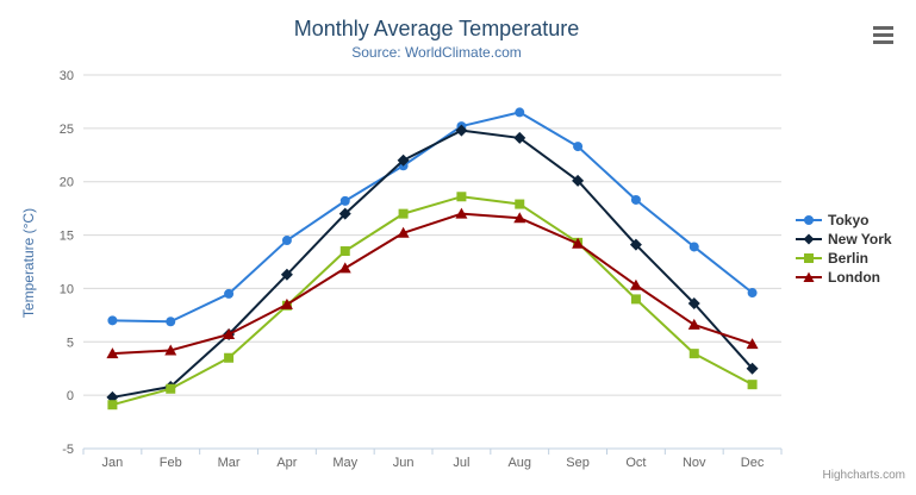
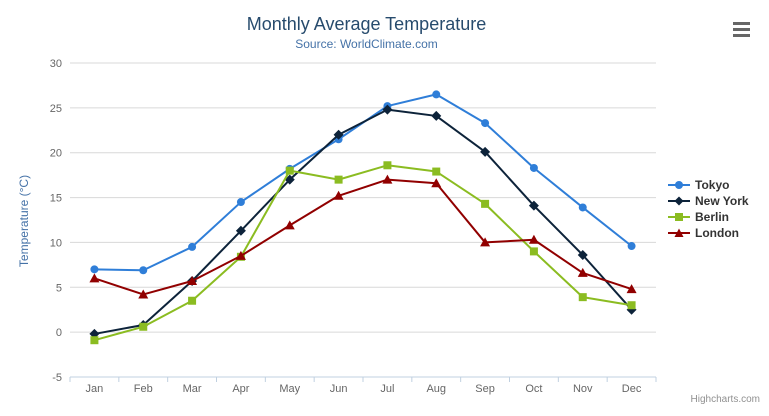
London/Jan: 4 -> 6
Berlin/May: 14 -> 18
London/Sep: 14 -> 10
Berlin/Dec: 1 -> 3
